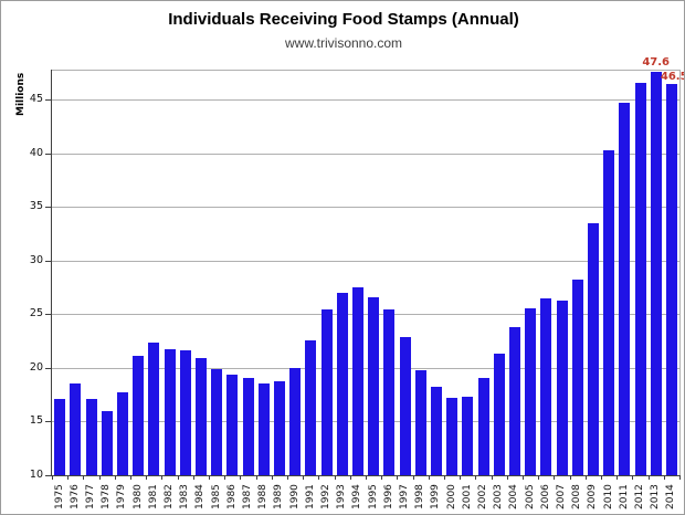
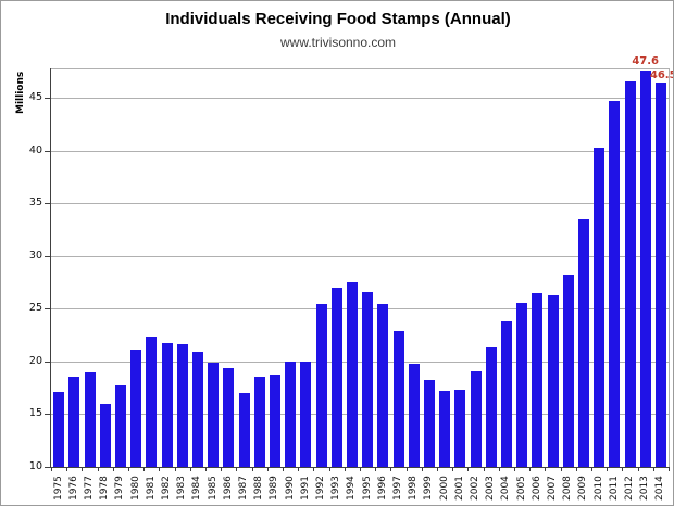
1977: 17 -> 19
1987: 19 -> 17
1991: 23 -> 20
